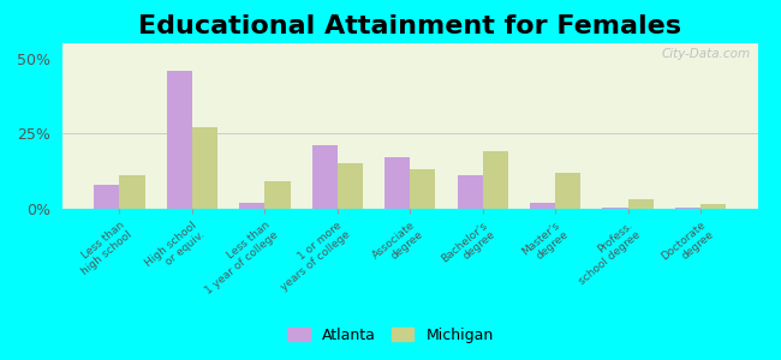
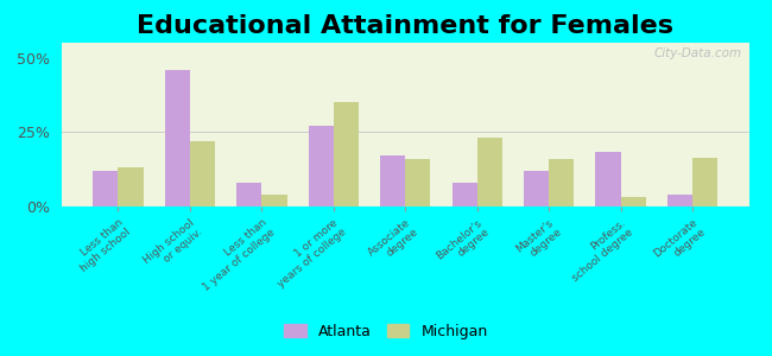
Atlanta/Less than high school: 8.0% -> 12.0%
Michigan/Less than high school: 11.0% -> 13.0%
Michigan/High school or equiv.: 27.0% -> 22.0%
Atlanta/Less than 1 year of college: 2.0% -> 8.0%
Michigan/Less than 1 year of college: 9.0% -> 4.0%
Atlanta/1 or more years of college: 21.0% -> 27.0%
Michigan/1 or more years of college: 15.0% -> 35.0%
Michigan/Associate degree: 13.0% -> 16.0%
Atlanta/Bachelor's degree: 11.0% -> 8.0%
Michigan/Bachelor's degree: 19.0% -> 23.0%
Atlanta/Master's degree: 2.0% -> 12.0%
Michigan/Master's degree: 12.0% -> 16.0%
Atlanta/Profess. school degree: 0.5% -> 18.5%
Atlanta/Doctorate degree: 0.5% -> 4.0%
Michigan/Doctorate degree: 1.5% -> 16.5%
